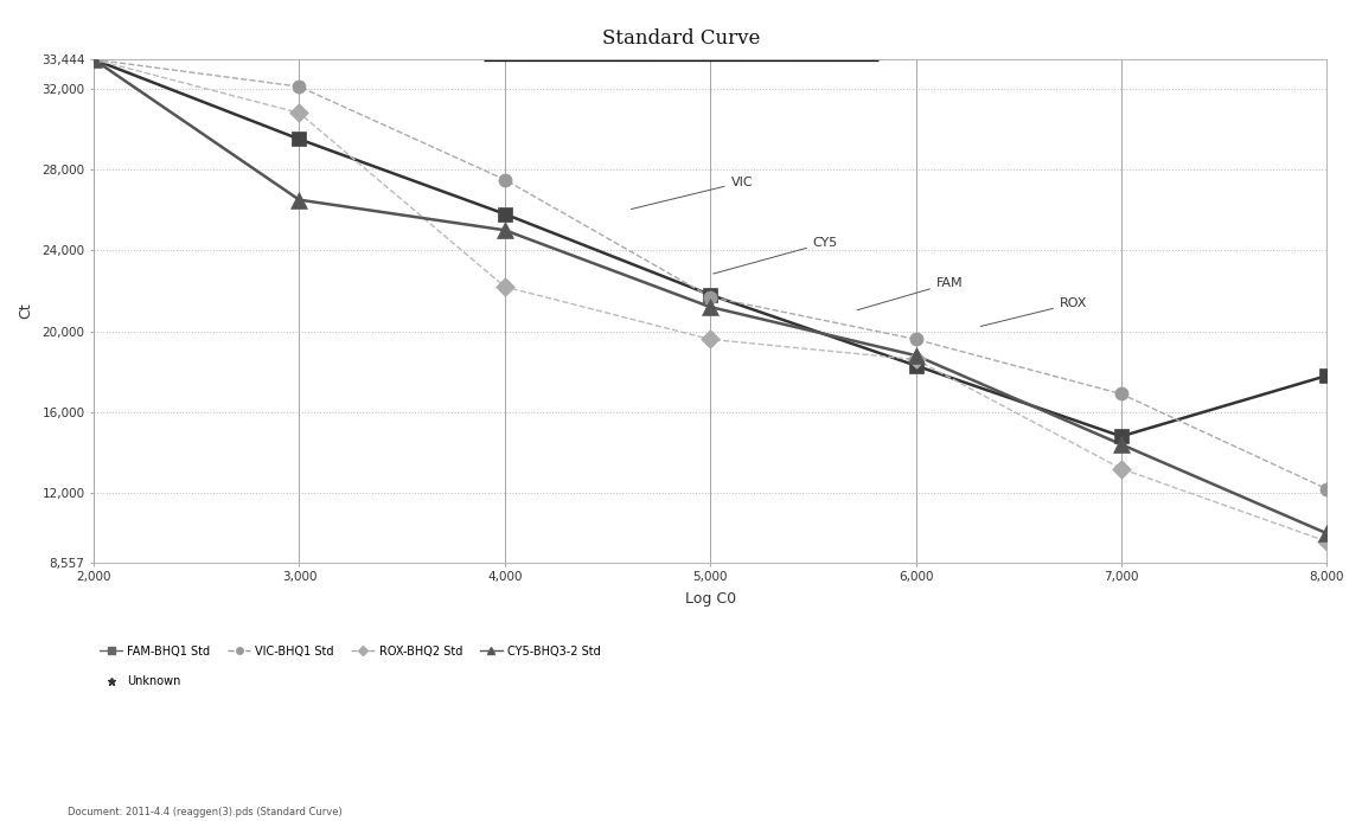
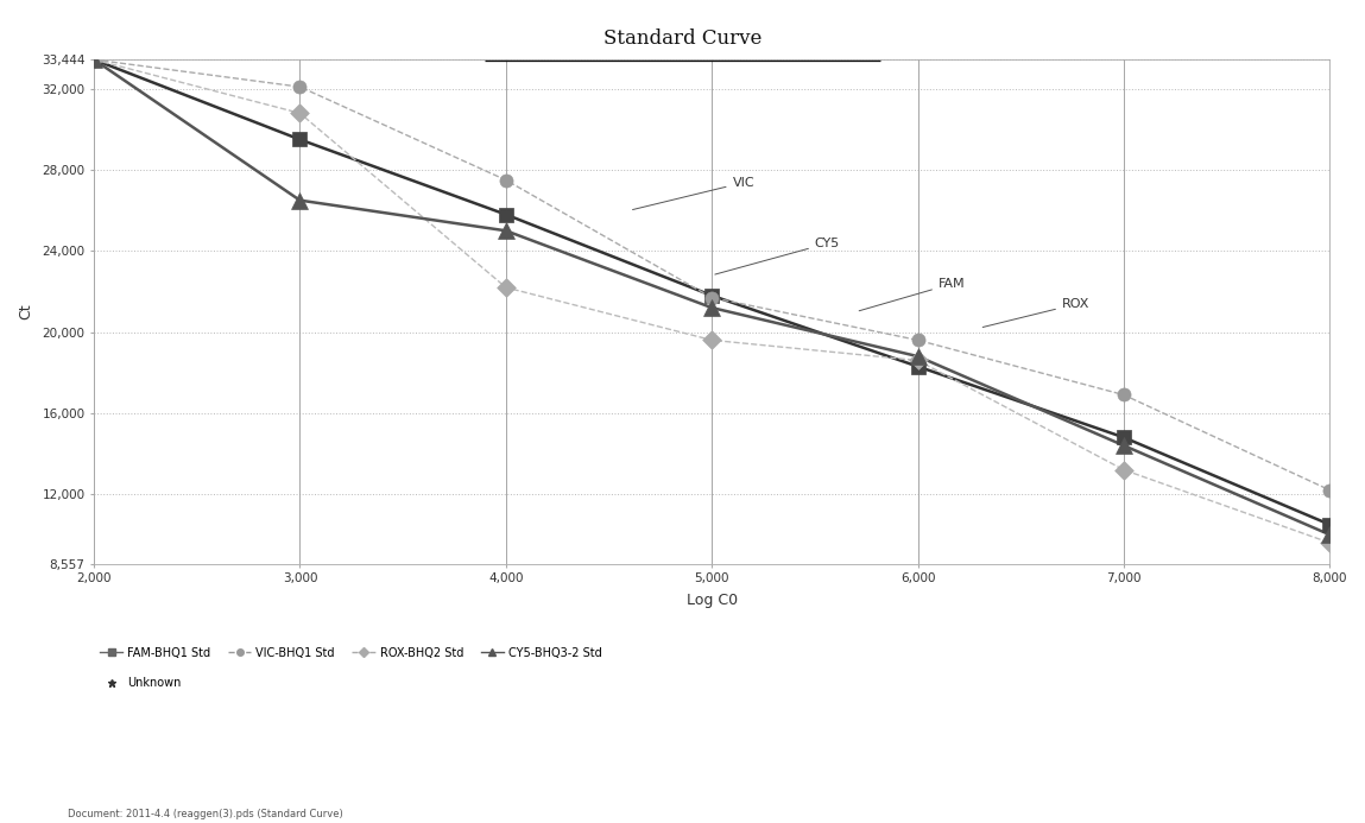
Unknown/8,000: 17,800 -> 10,500
